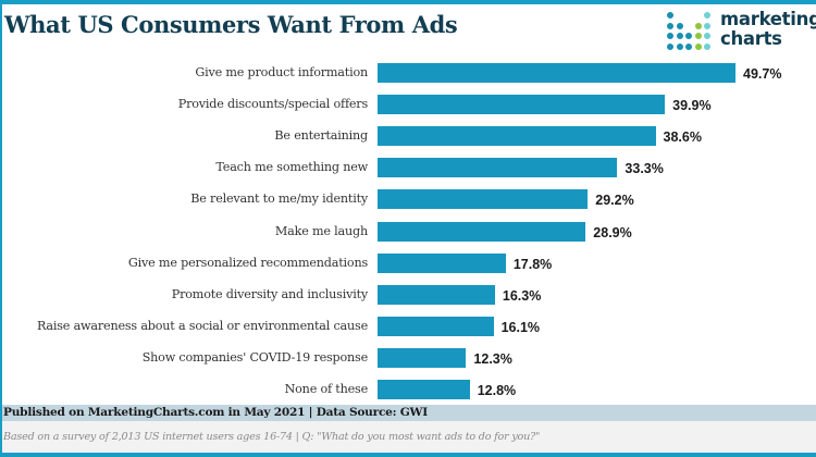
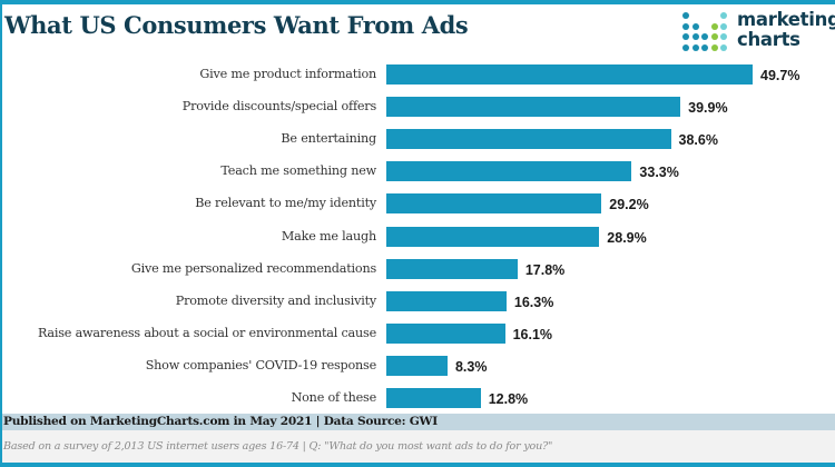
Show companies' COVID-19 response: 12.3% -> 8.3%
